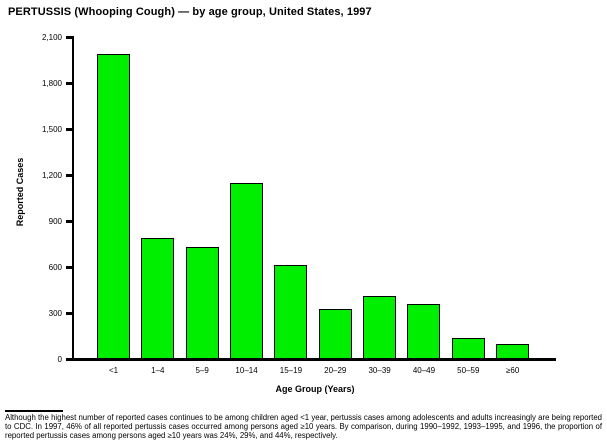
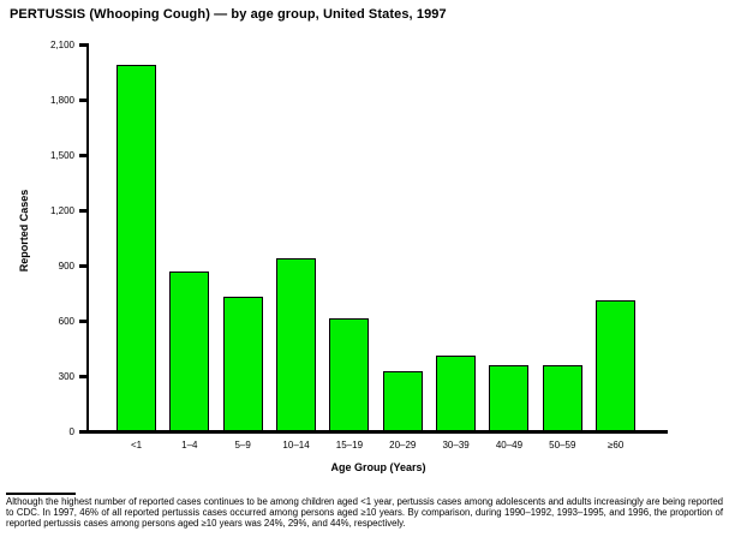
1–4: 790 -> 870
10–14: 1140 -> 940
50–59: 140 -> 360
≥60: 100 -> 710
